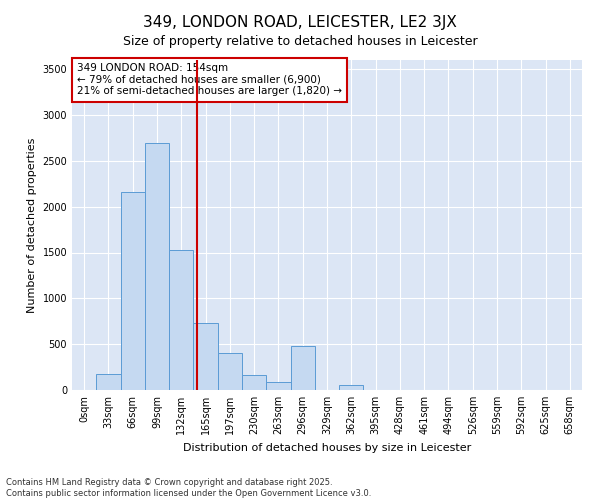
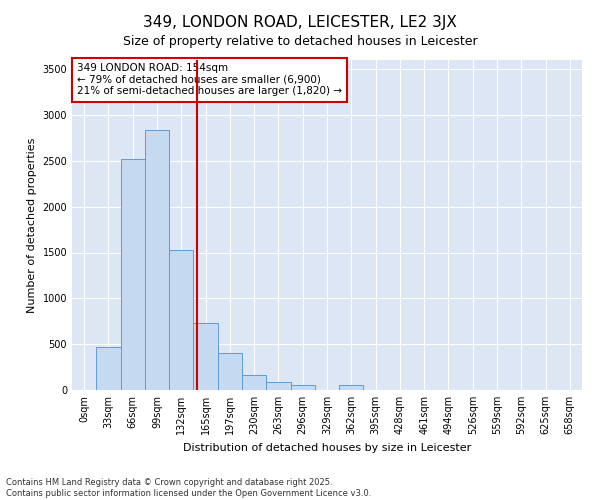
33sqm: 180 -> 470
66sqm: 2160 -> 2520
99sqm: 2700 -> 2840
296sqm: 480 -> 60
